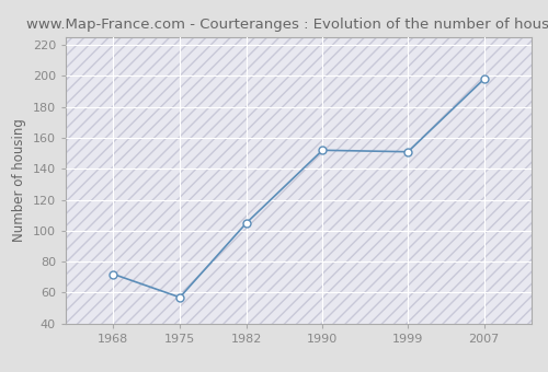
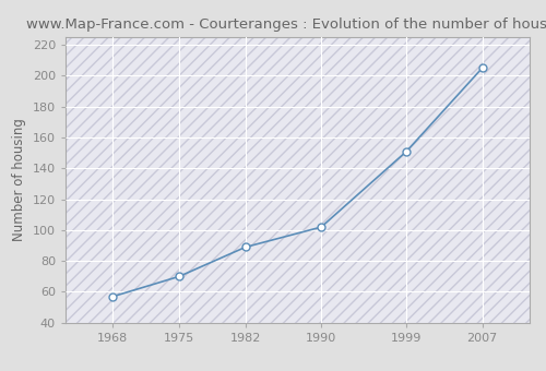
1968: 72 -> 57
1975: 57 -> 70
1982: 105 -> 89
1990: 152 -> 102
2007: 198 -> 205
